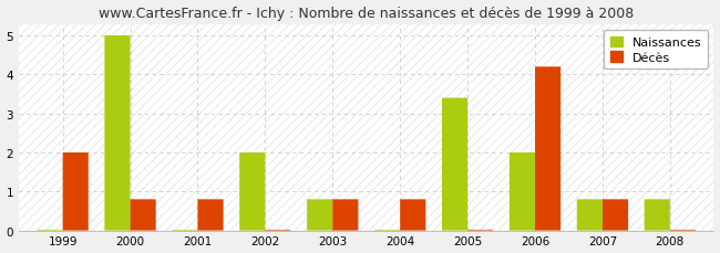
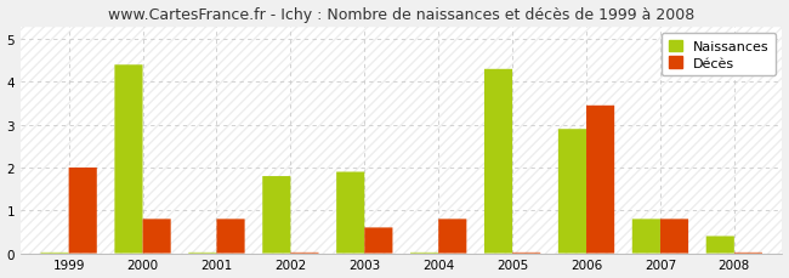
Naissances/2000: 5.00 -> 4.40
Naissances/2002: 2.00 -> 1.80
Naissances/2003: 0.80 -> 1.90
Décès/2003: 0.80 -> 0.60
Naissances/2005: 3.40 -> 4.30
Naissances/2006: 2.00 -> 2.90
Décès/2006: 4.20 -> 3.45
Naissances/2008: 0.80 -> 0.40
